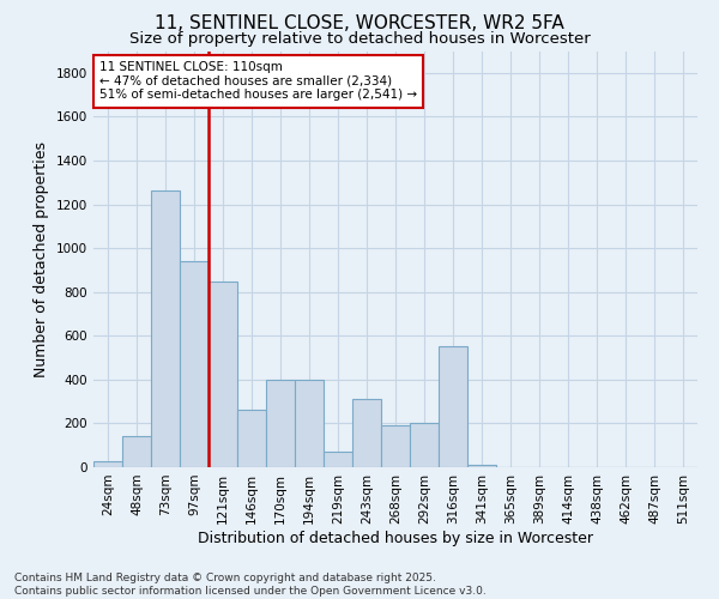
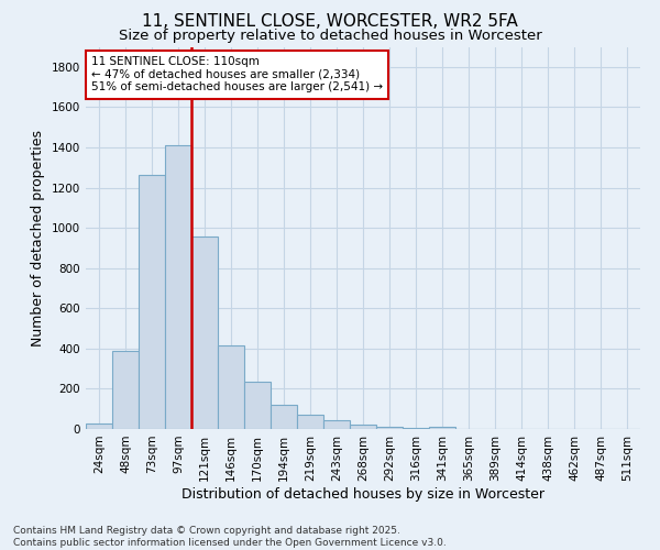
48sqm: 140 -> 390
97sqm: 940 -> 1410
121sqm: 850 -> 960
146sqm: 260 -> 420
170sqm: 400 -> 240
194sqm: 400 -> 120
243sqm: 310 -> 40
268sqm: 190 -> 20
292sqm: 200 -> 10
316sqm: 550 -> 0
